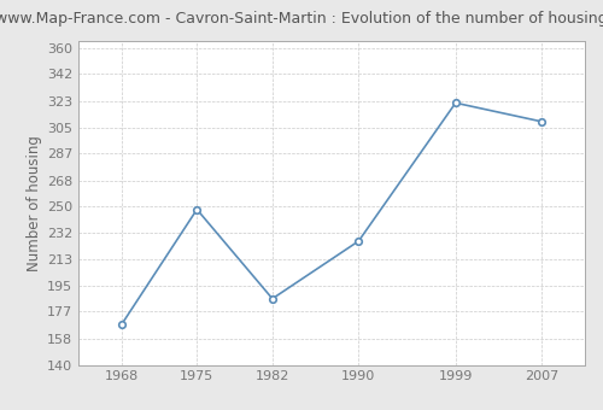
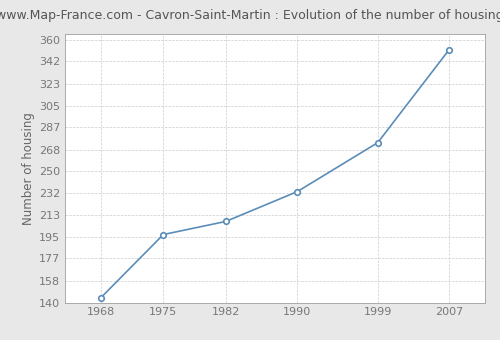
1968: 168 -> 144
1975: 248 -> 197
1982: 186 -> 208
1990: 226 -> 233
1999: 322 -> 274
2007: 309 -> 352
